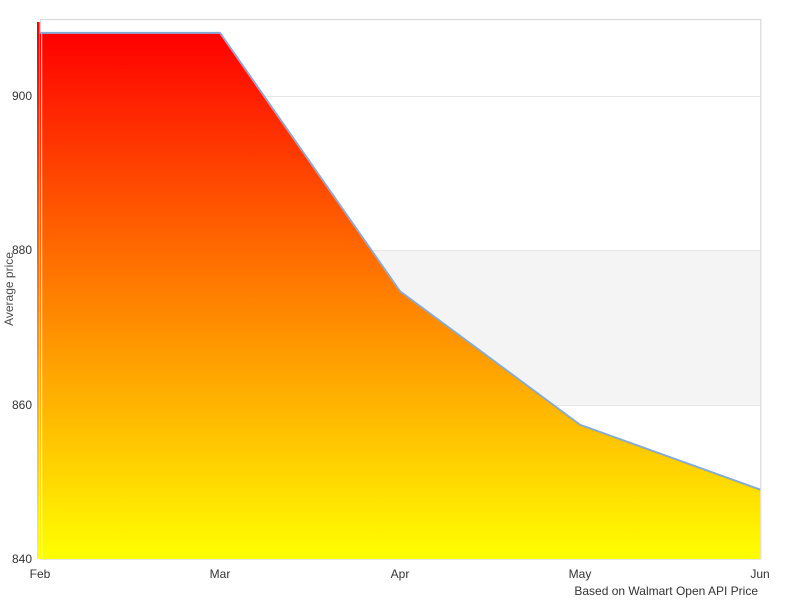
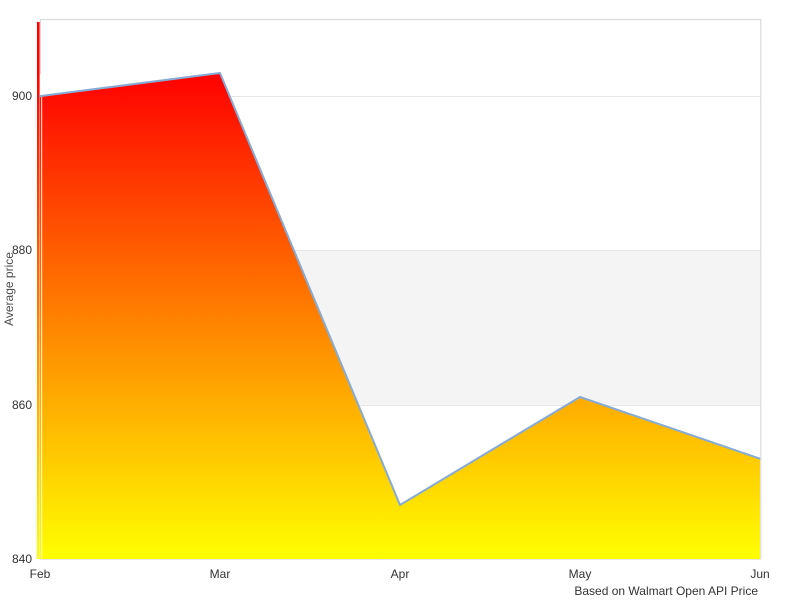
Feb: 908 -> 900
Mar: 908 -> 903
Apr: 875 -> 847
May: 857 -> 861
Jun: 849 -> 853
